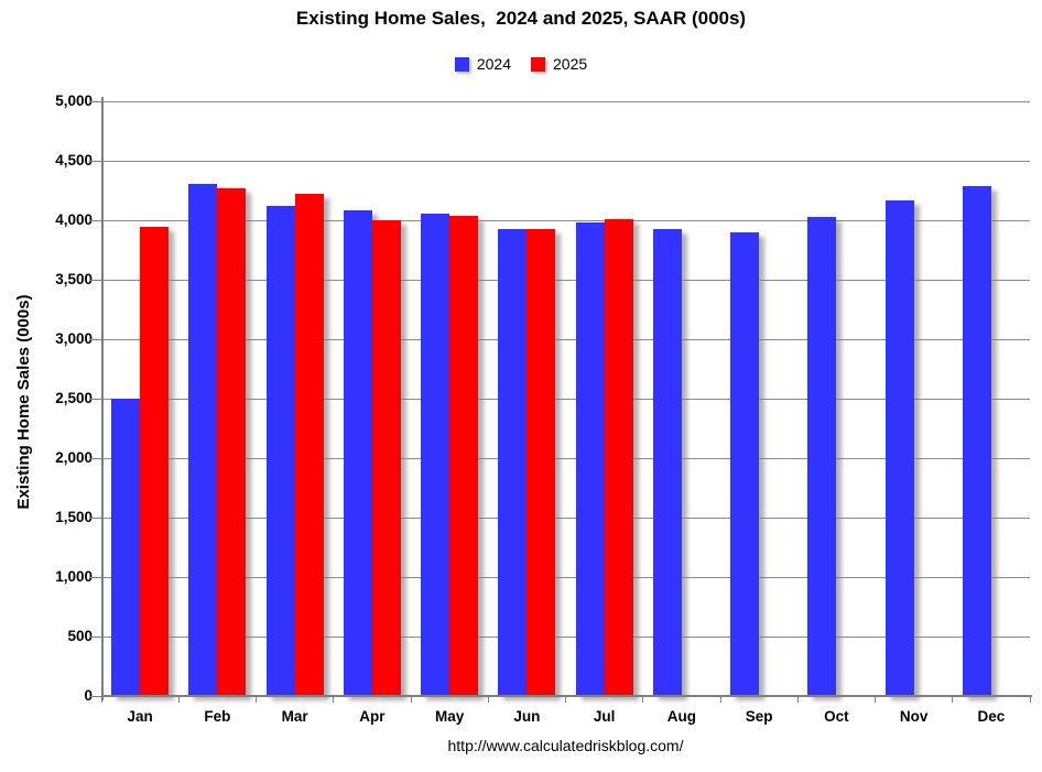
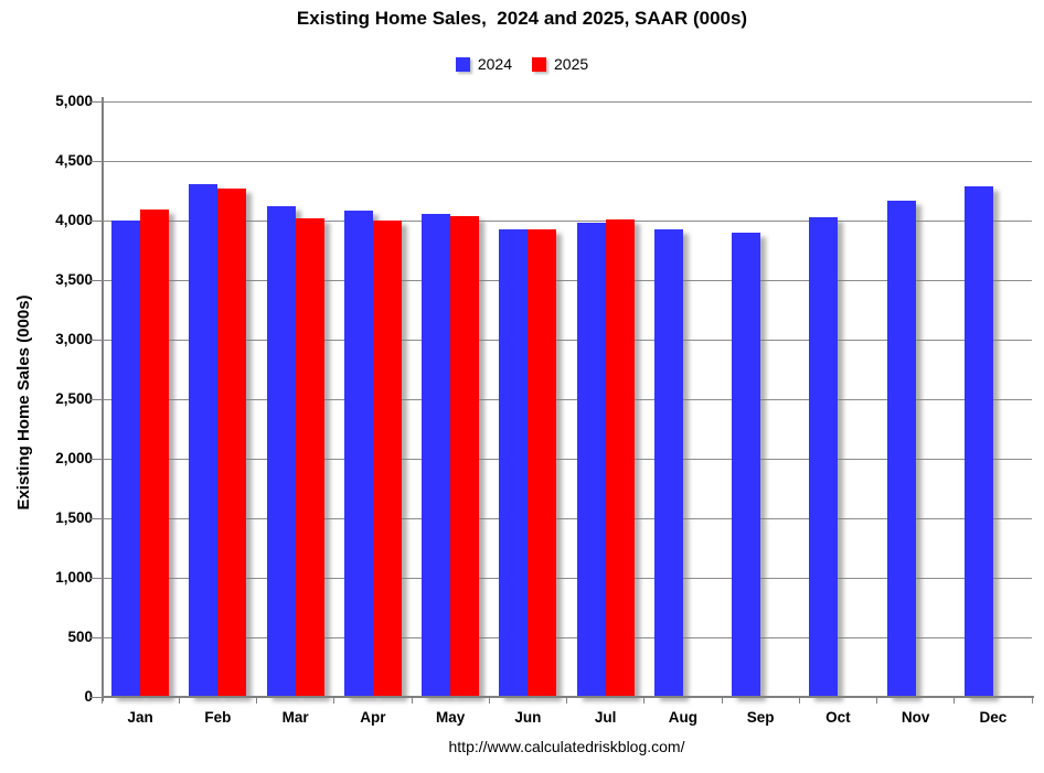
2024/Jan: 2500 -> 4000
2025/Jan: 3940 -> 4090
2025/Mar: 4220 -> 4020
